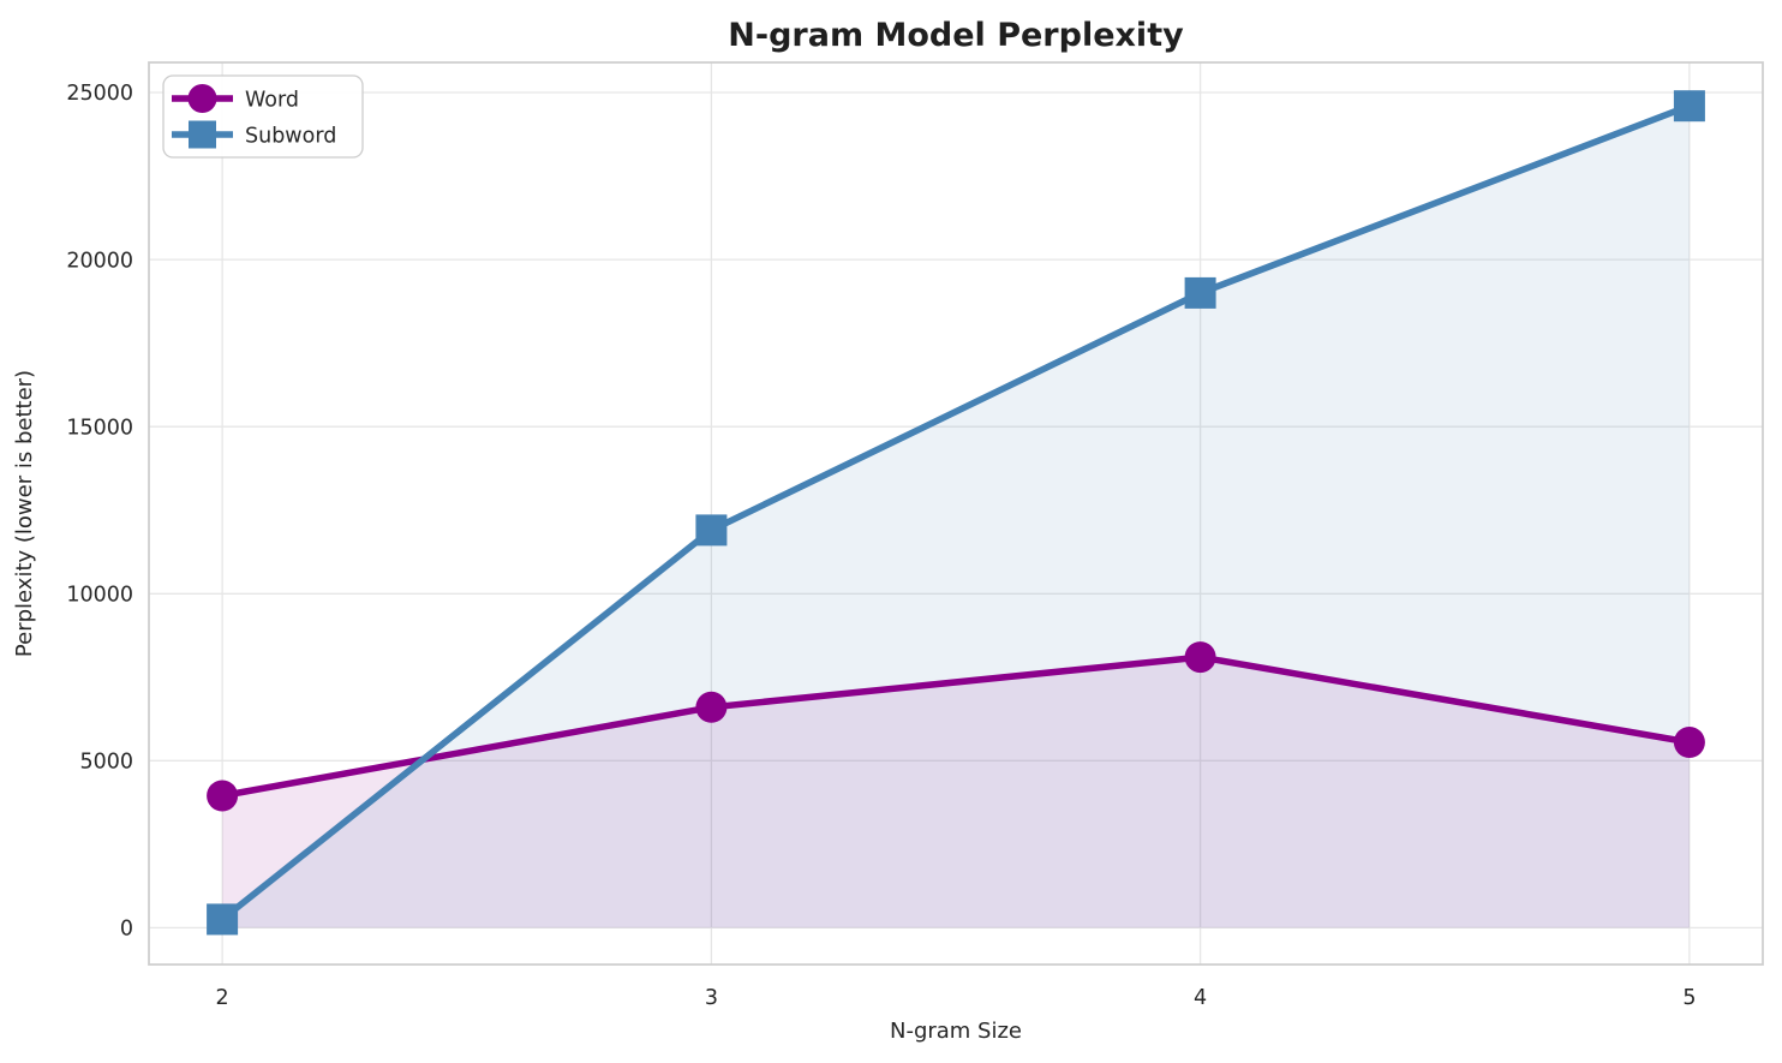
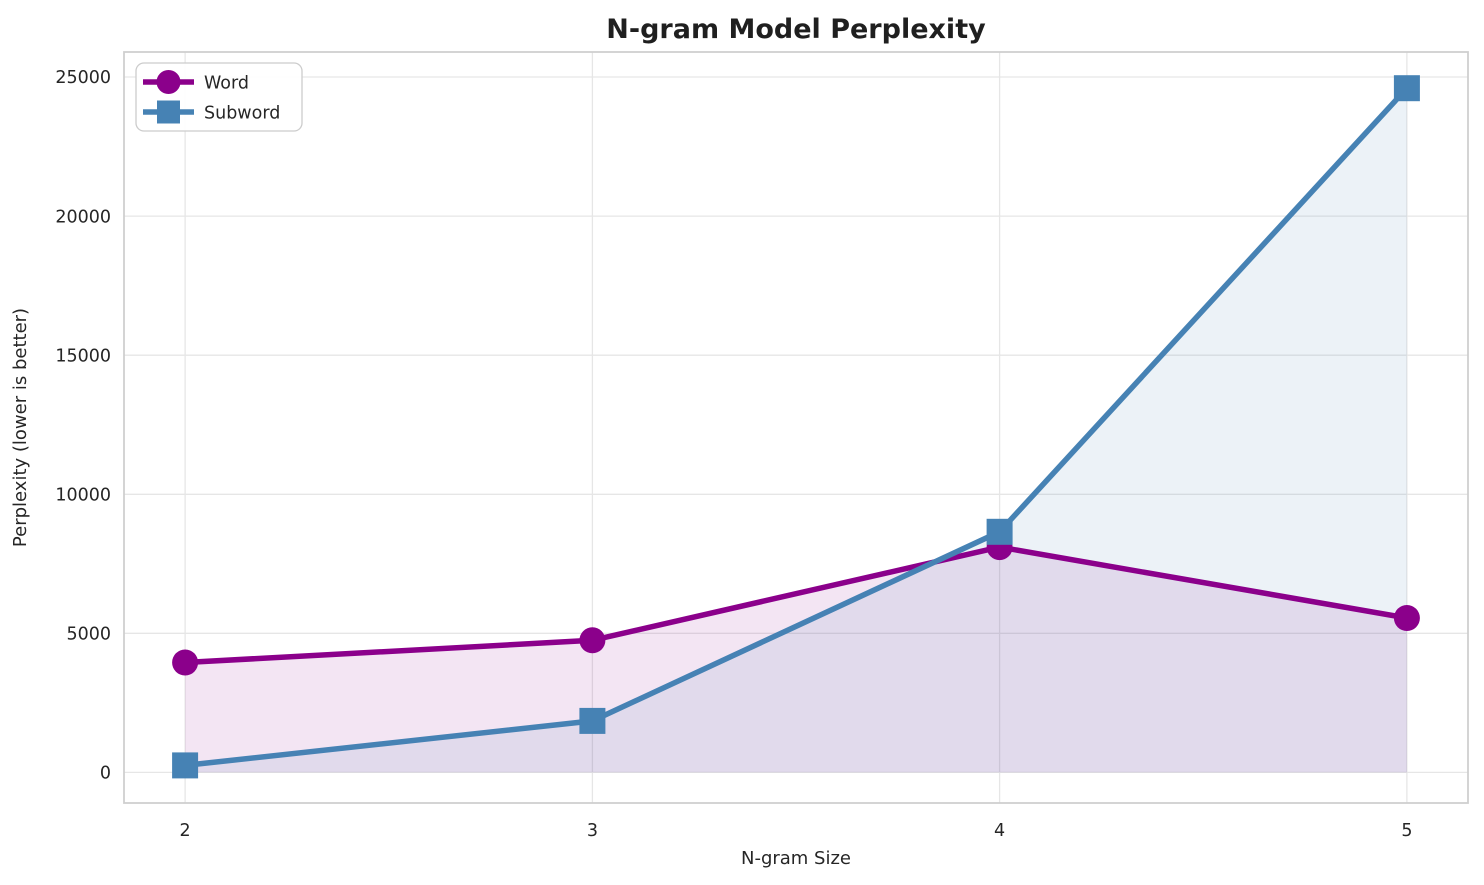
Word/3: 6600 -> 4800
Subword/3: 11900 -> 1800
Subword/4: 19000 -> 8600
